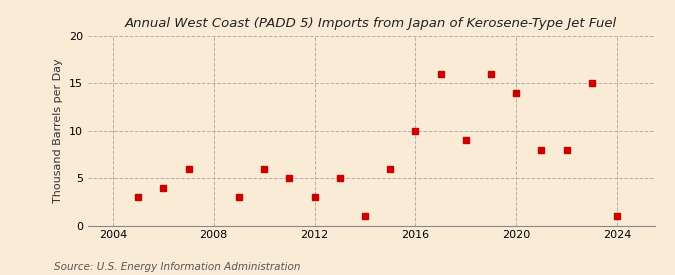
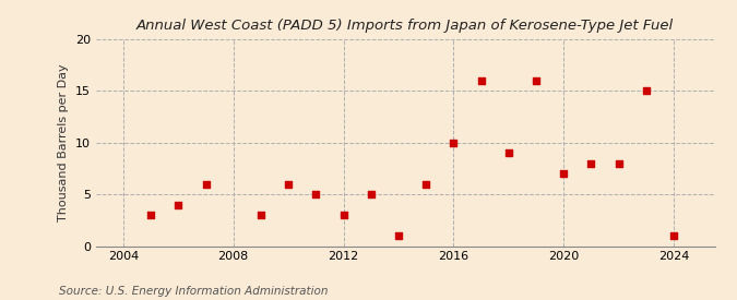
2020: 14 -> 7
